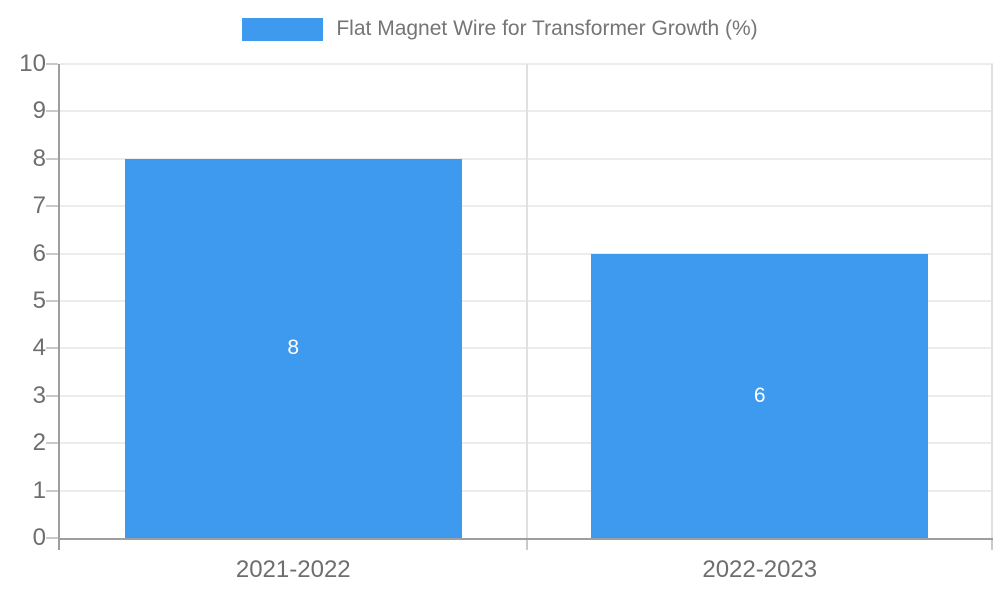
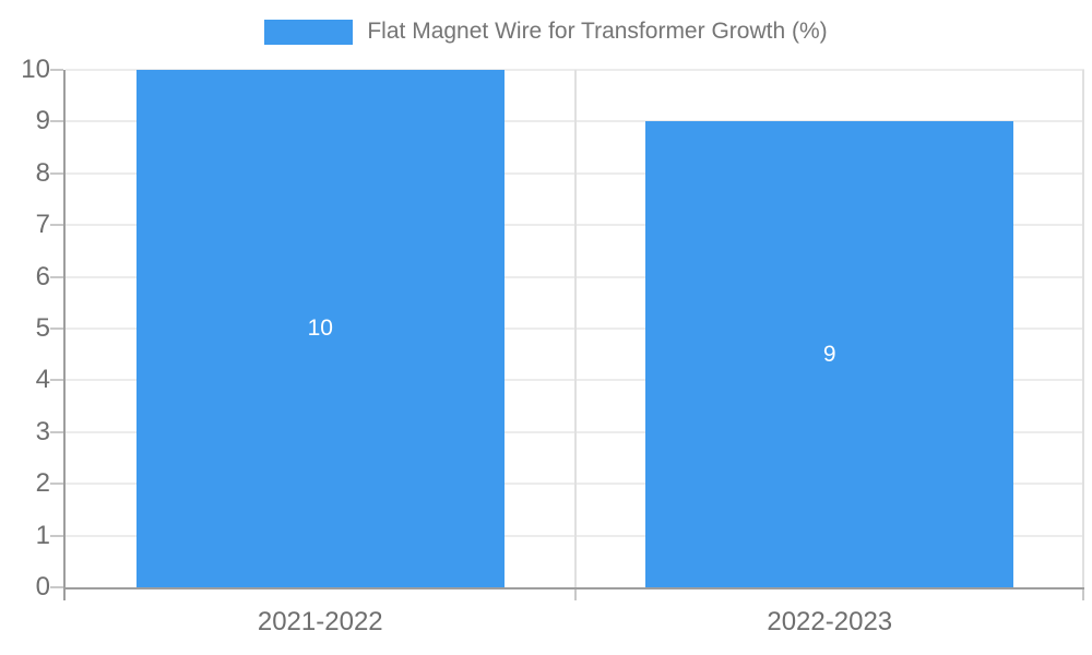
2021-2022: 8 -> 10
2022-2023: 6 -> 9
